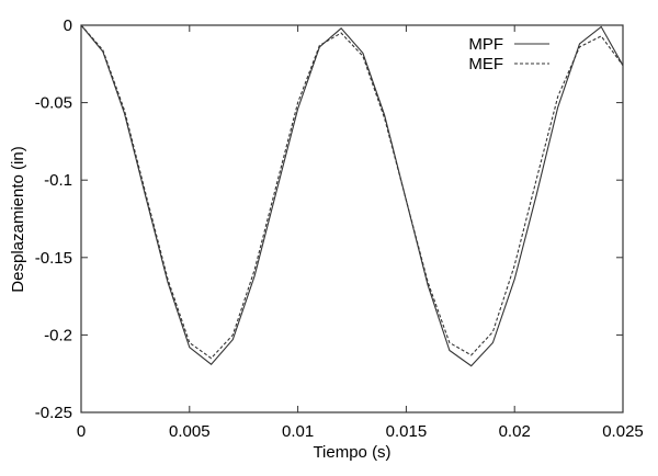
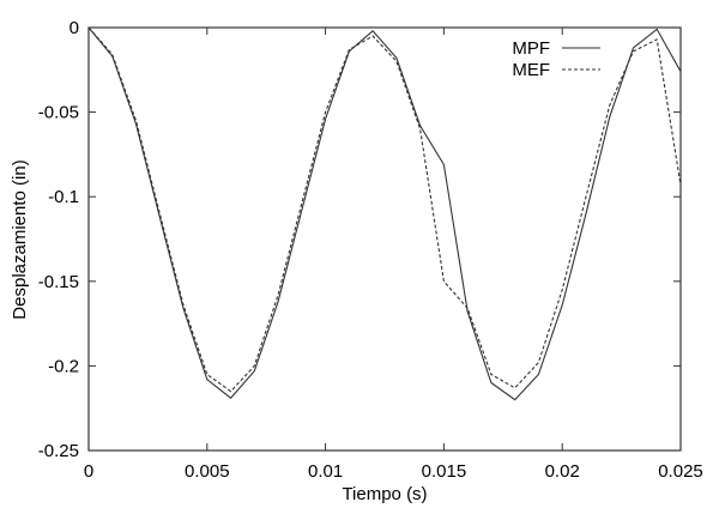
MPF/0.015: -0.113 -> -0.081
MEF/0.015: -0.113 -> -0.150
MEF/0.025: -0.026 -> -0.093
